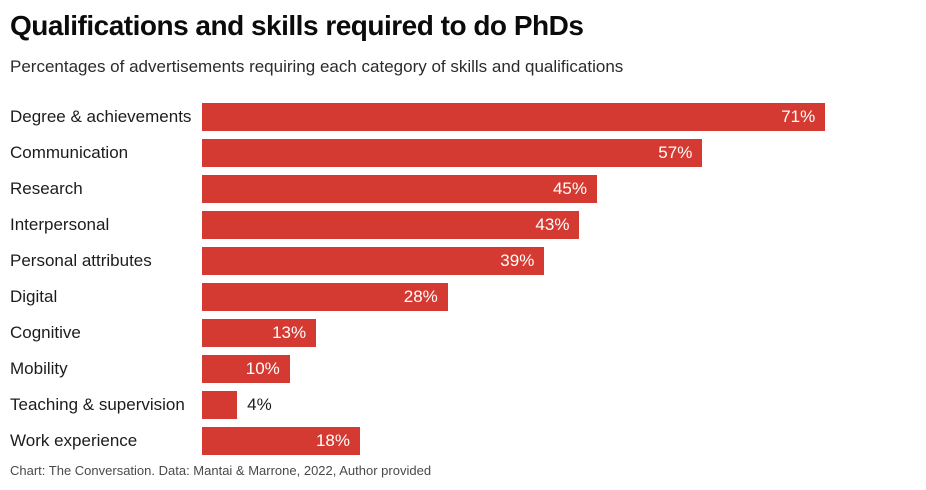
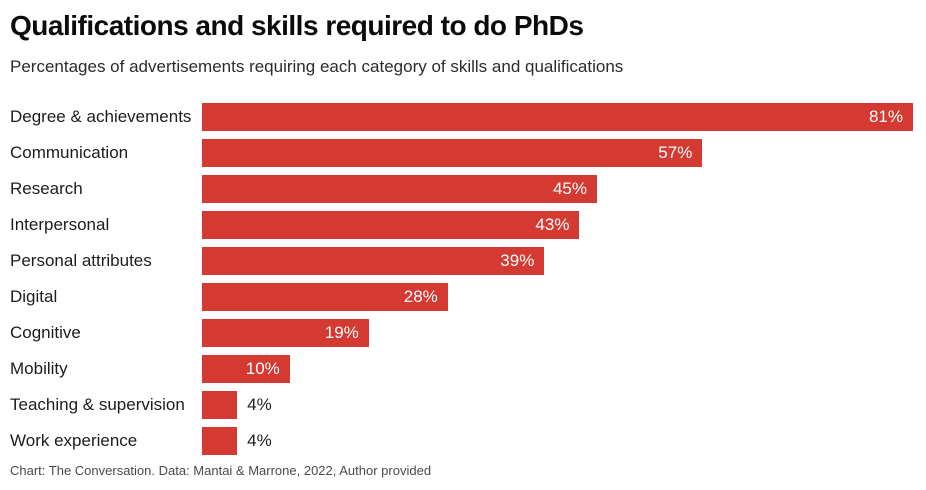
Degree & achievements: 71% -> 81%
Cognitive: 13% -> 19%
Work experience: 18% -> 4%
